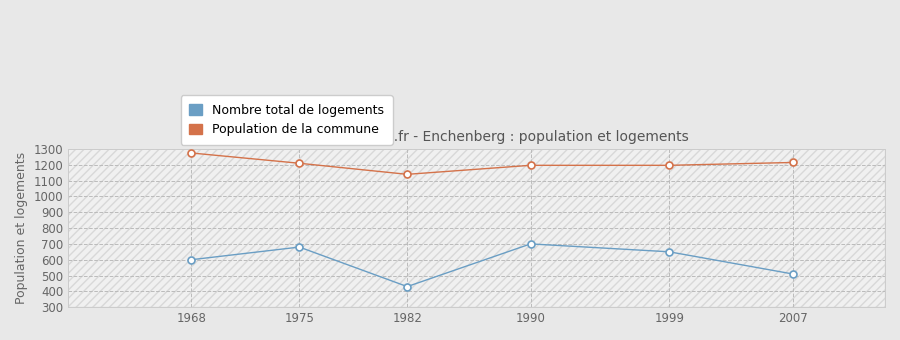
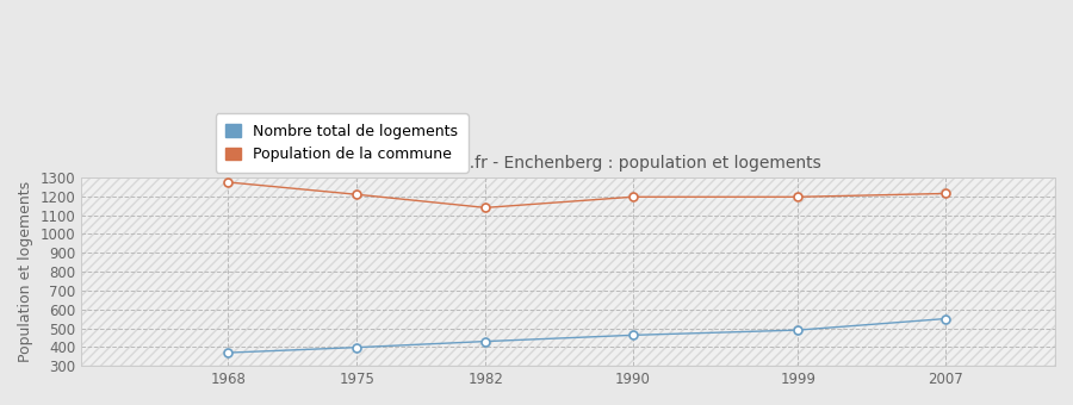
Nombre total de logements/1968: 600 -> 370
Nombre total de logements/1975: 680 -> 400
Nombre total de logements/1990: 700 -> 460
Nombre total de logements/1999: 650 -> 490
Nombre total de logements/2007: 510 -> 550
